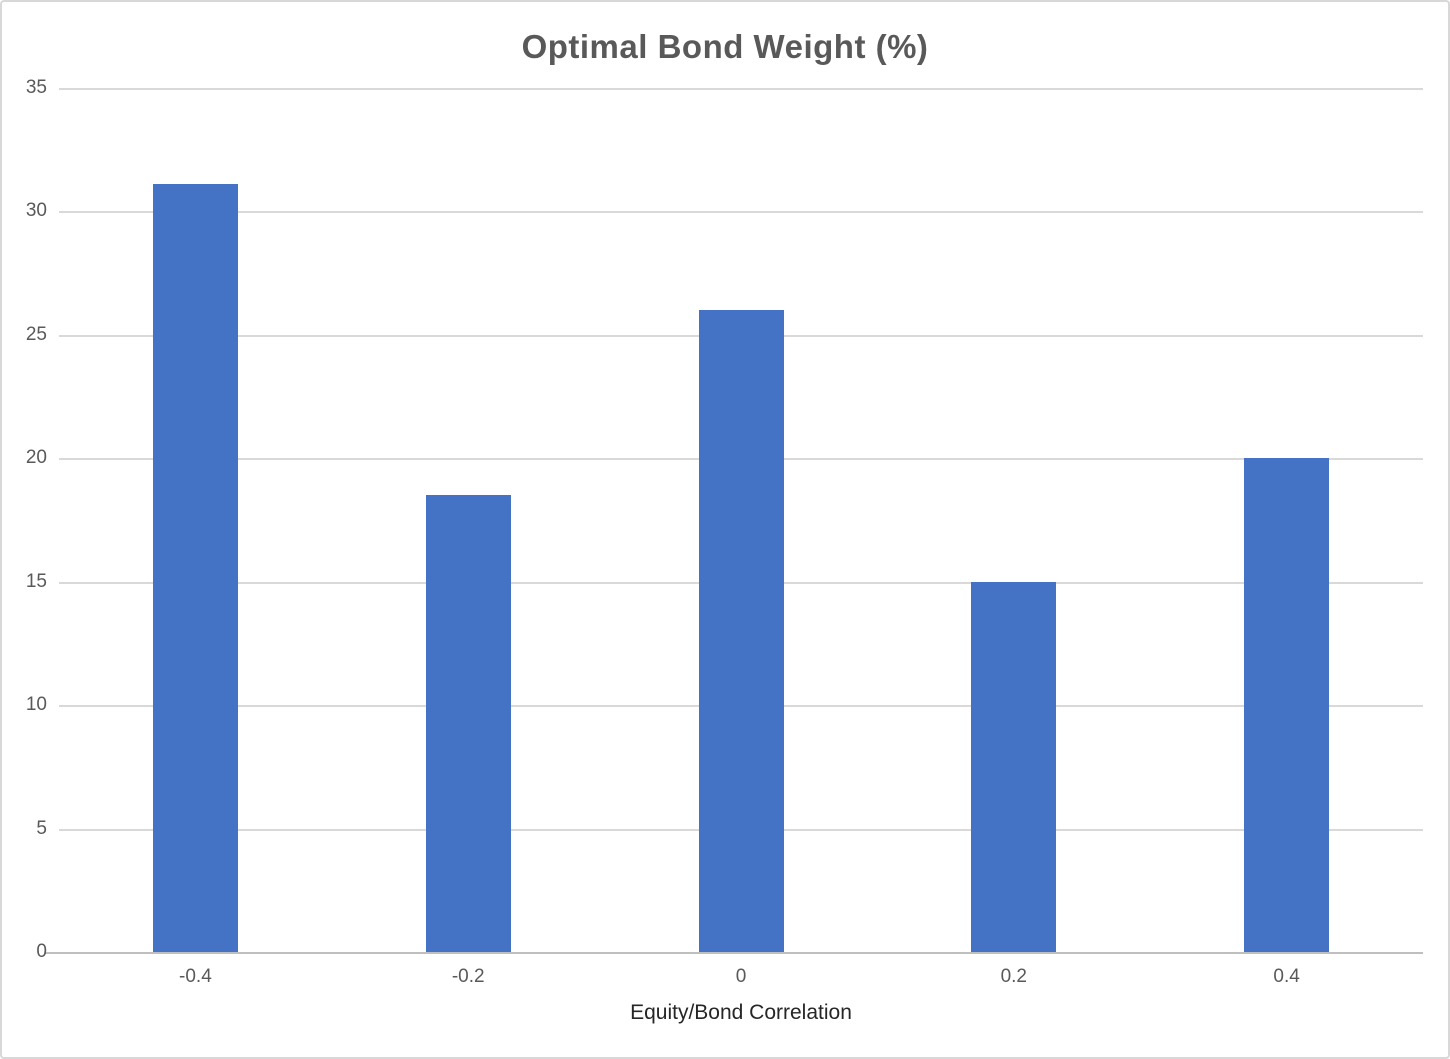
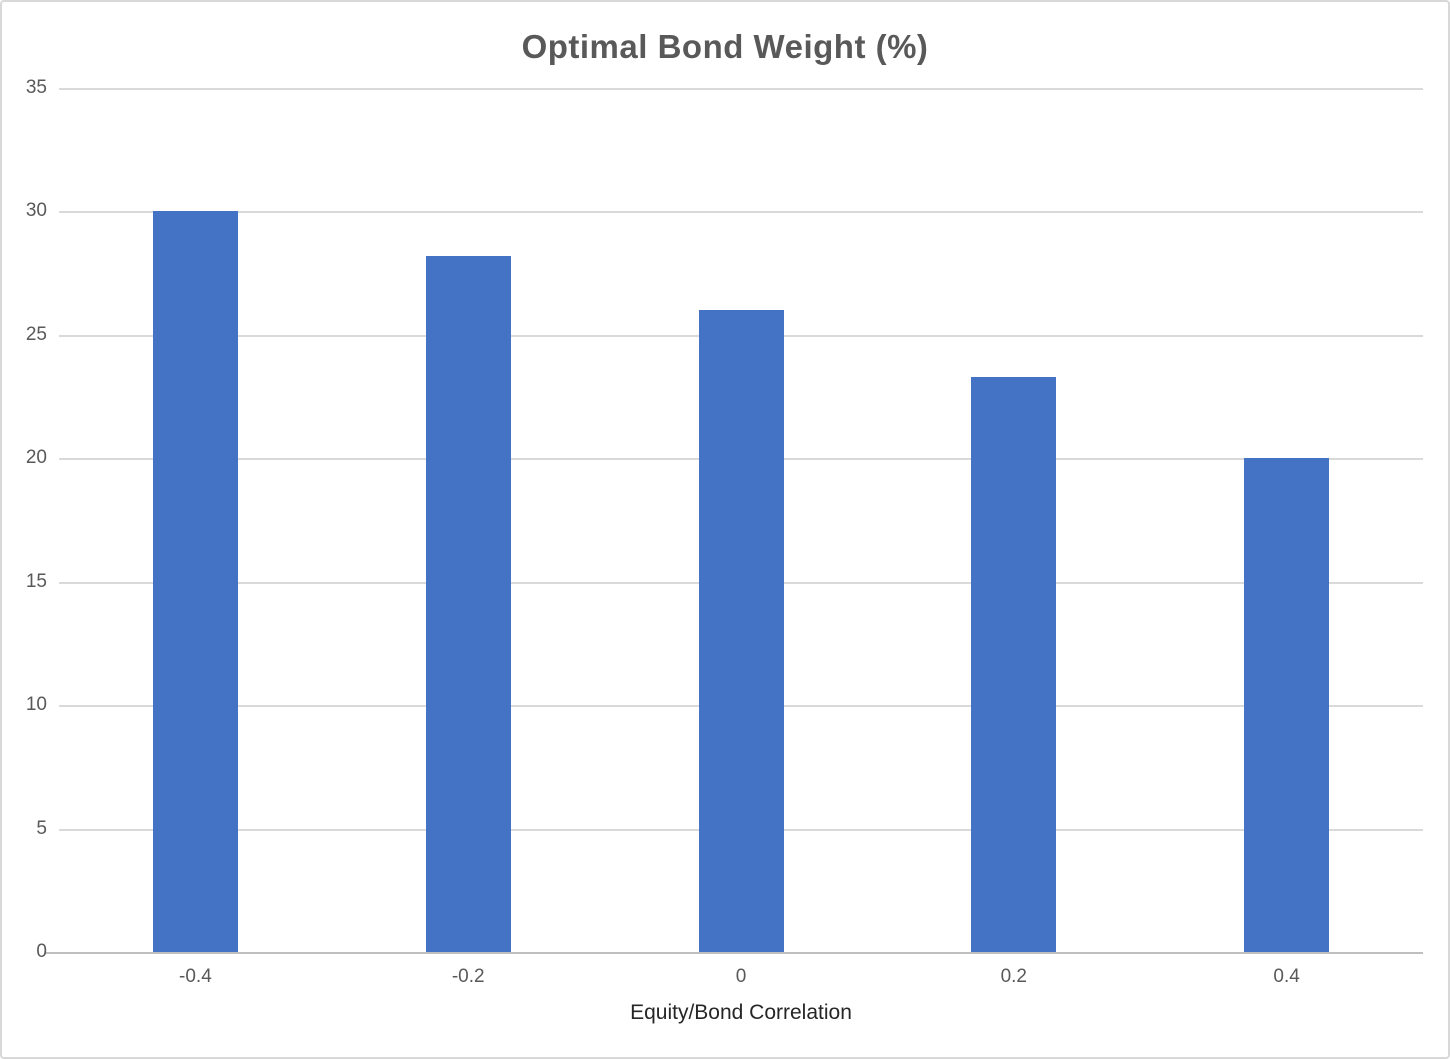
-0.4: 31.1 -> 30.0
-0.2: 18.5 -> 28.2
0.2: 15.0 -> 23.3
